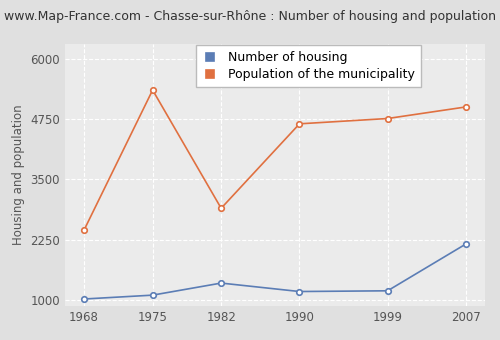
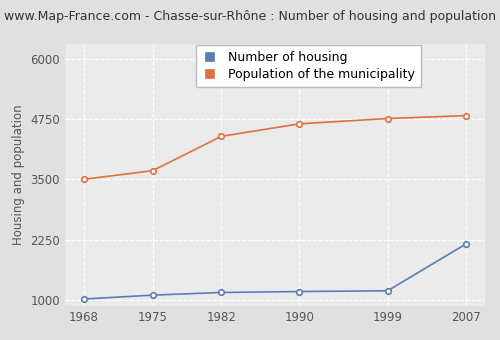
Population of the municipality/1968: 2450 -> 3500
Population of the municipality/1975: 5350 -> 3680
Number of housing/1982: 1350 -> 1160
Population of the municipality/1982: 2900 -> 4390
Population of the municipality/2007: 5000 -> 4820
